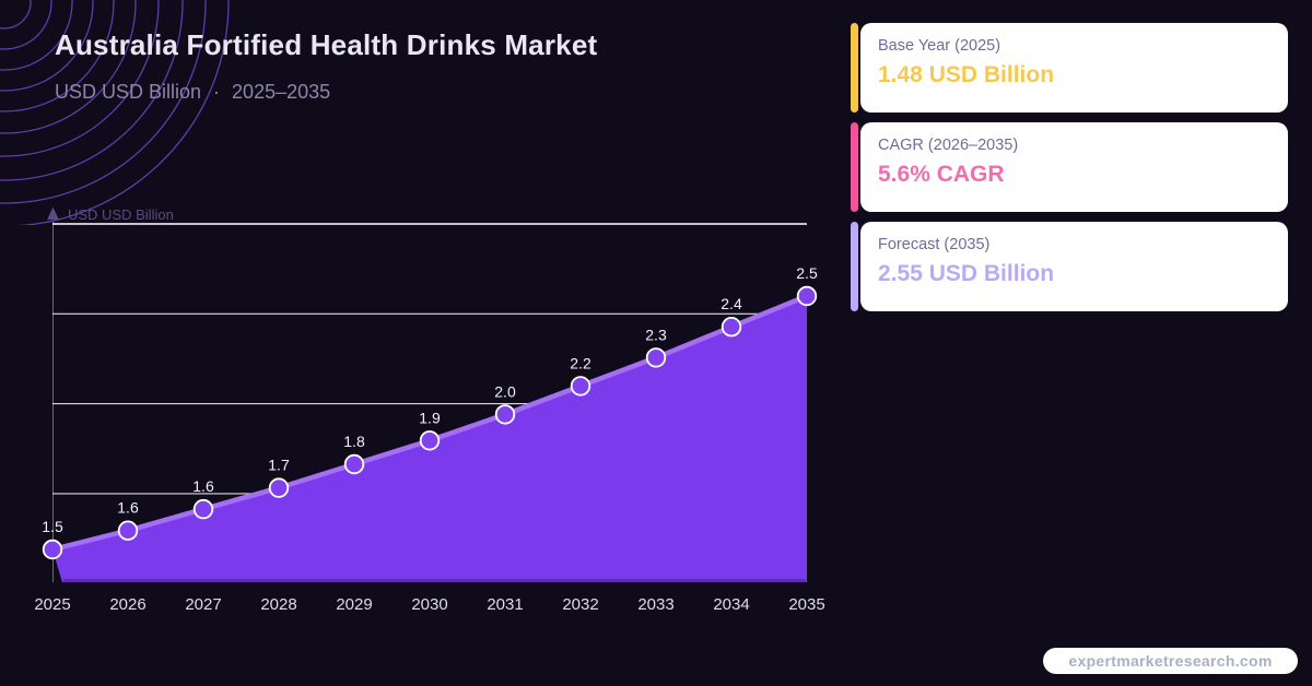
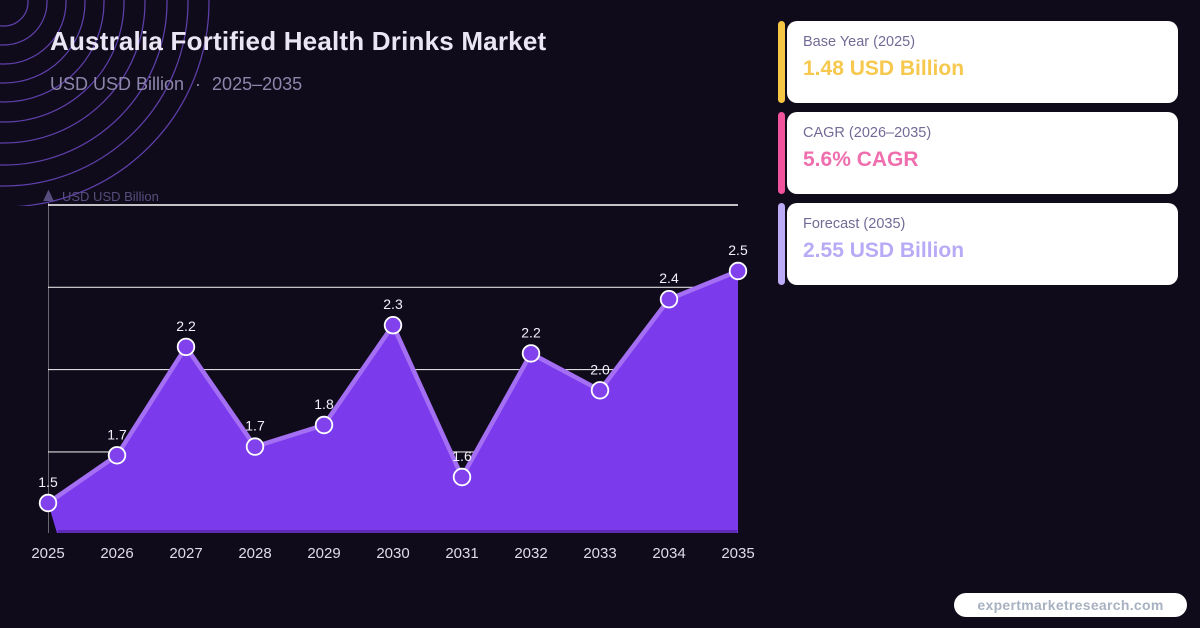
2026: 1.6 -> 1.7
2027: 1.6 -> 2.2
2030: 1.9 -> 2.3
2031: 2.0 -> 1.6
2033: 2.3 -> 2.0
